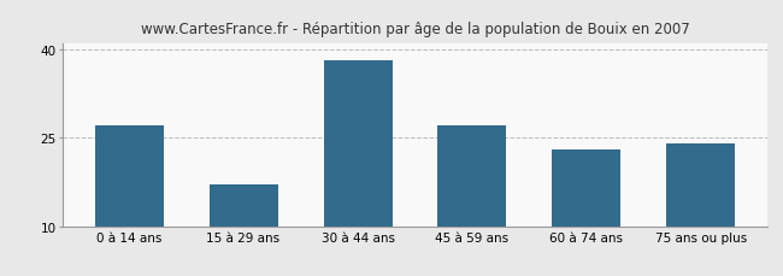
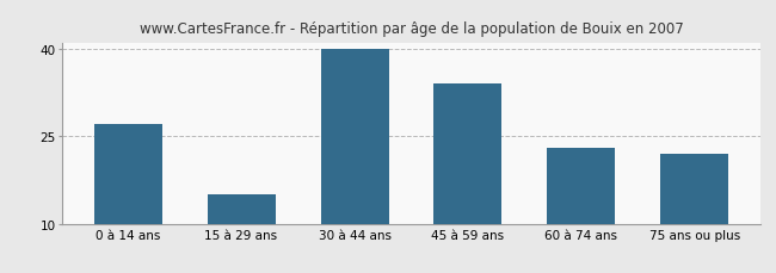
15 à 29 ans: 17 -> 15
30 à 44 ans: 38 -> 40
45 à 59 ans: 27 -> 34
75 ans ou plus: 24 -> 22
